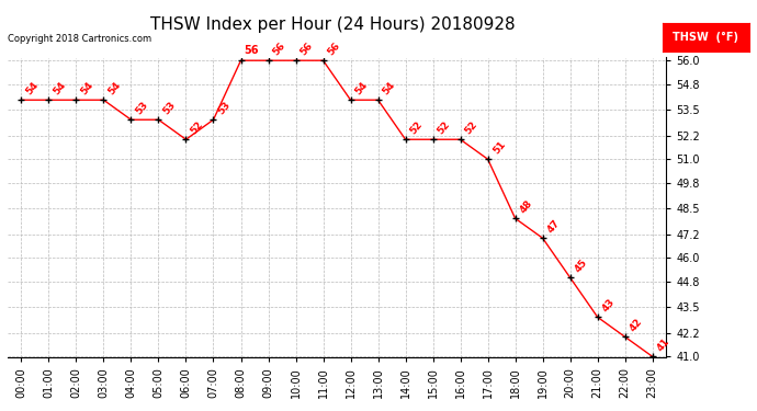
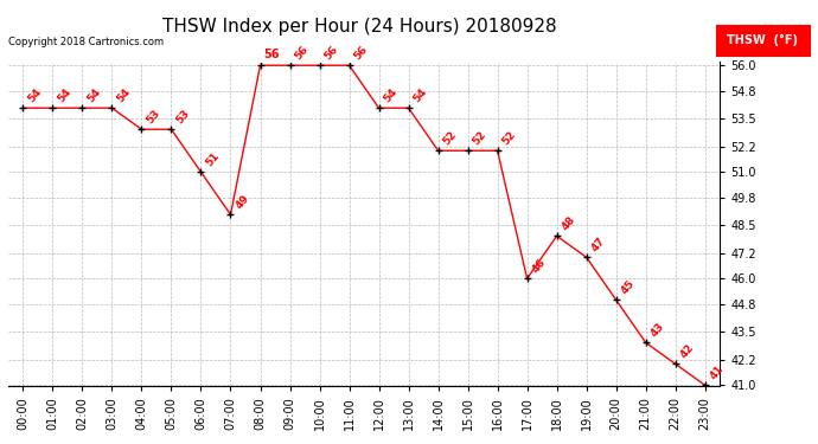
06:00: 52 -> 51
07:00: 53 -> 49
17:00: 51 -> 46
